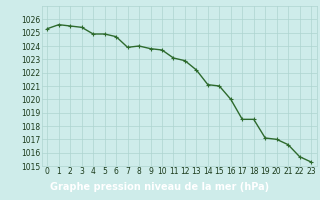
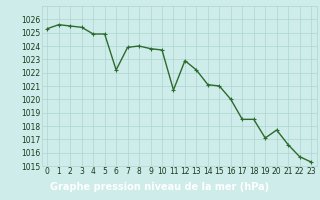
6: 1024.7 -> 1022.2
11: 1023.1 -> 1020.7
20: 1017.0 -> 1017.7
